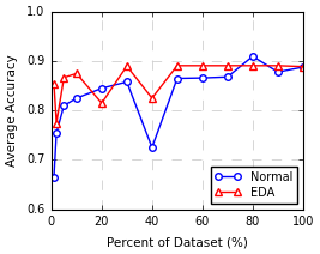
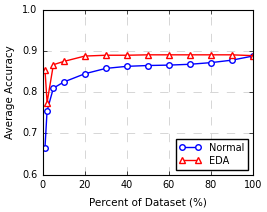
EDA/20: 0.815 -> 0.888
Normal/40: 0.725 -> 0.863
EDA/40: 0.825 -> 0.890
Normal/80: 0.910 -> 0.872
